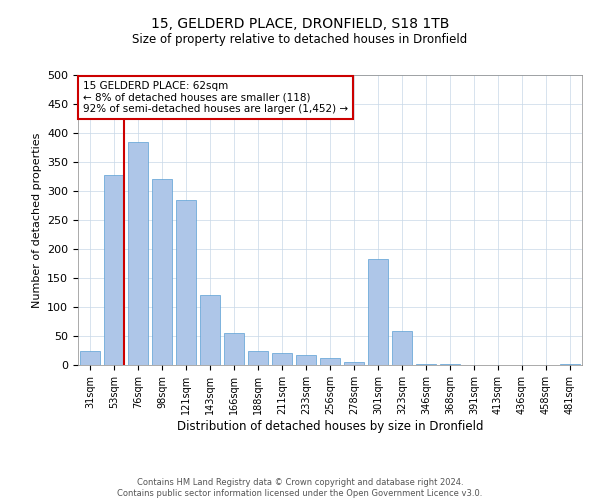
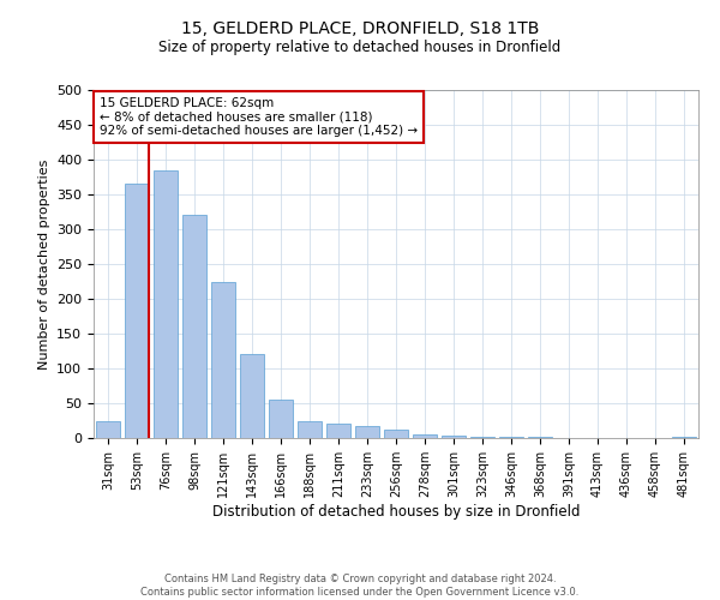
53sqm: 328 -> 365
121sqm: 284 -> 225
301sqm: 182 -> 3
323sqm: 58 -> 2
